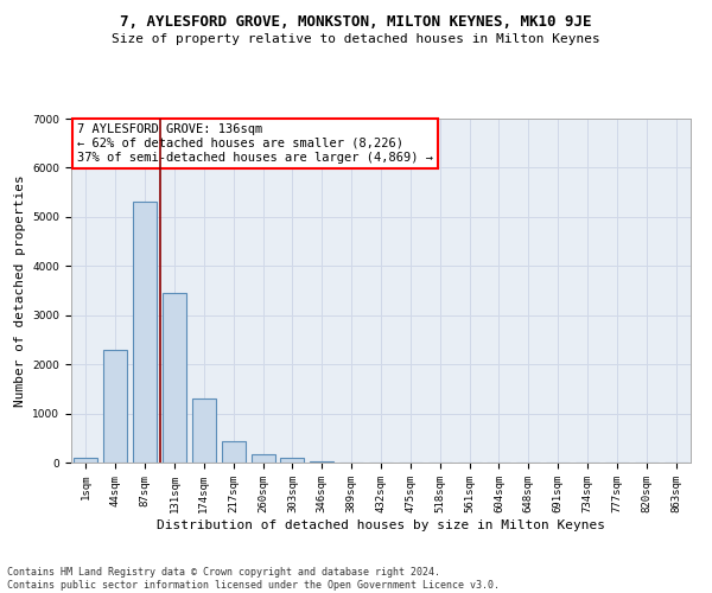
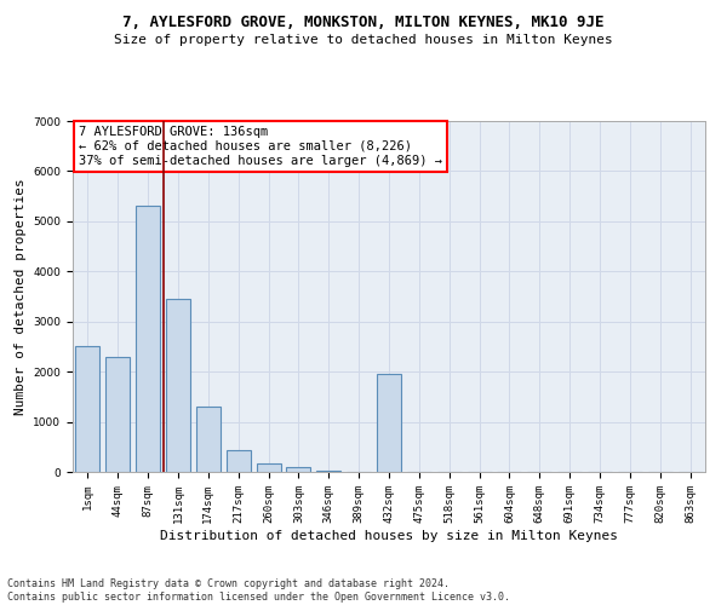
1sqm: 100 -> 2500
432sqm: 0 -> 1950
